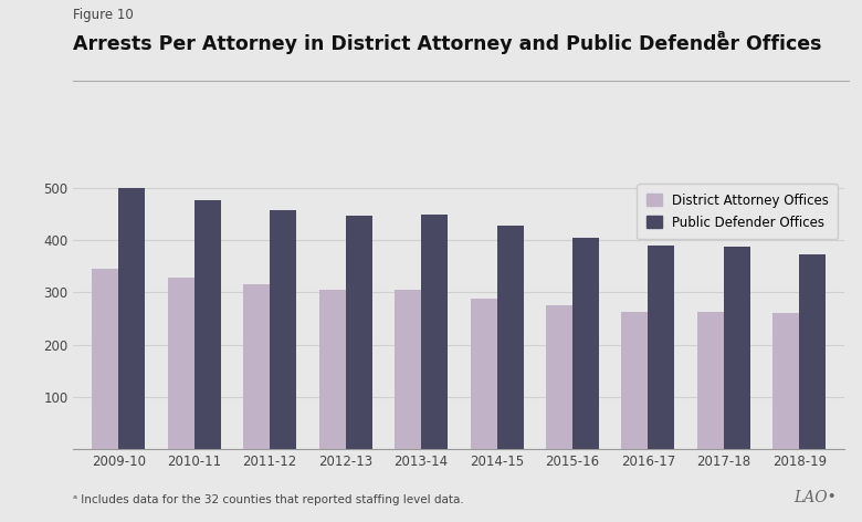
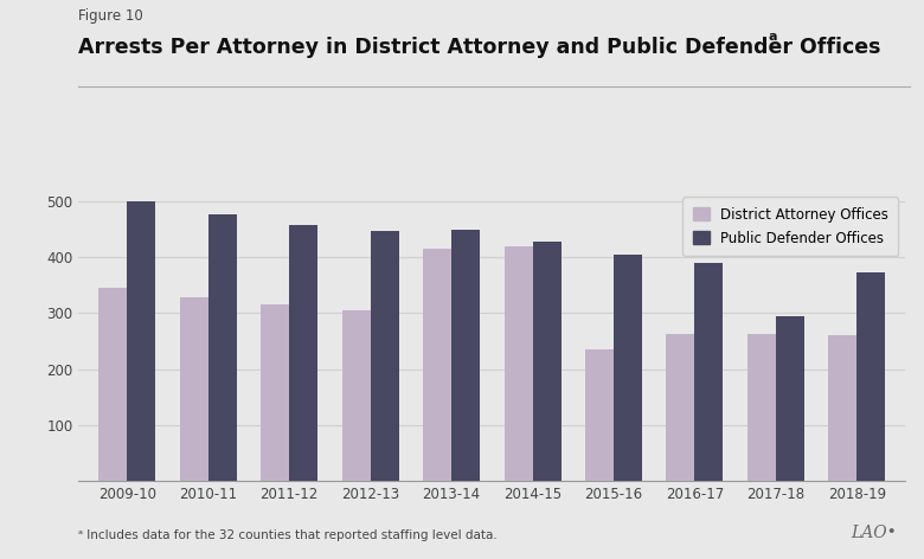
District Attorney Offices/2013-14: 305 -> 415
District Attorney Offices/2014-15: 287 -> 420
District Attorney Offices/2015-16: 275 -> 235
Public Defender Offices/2017-18: 387 -> 295
